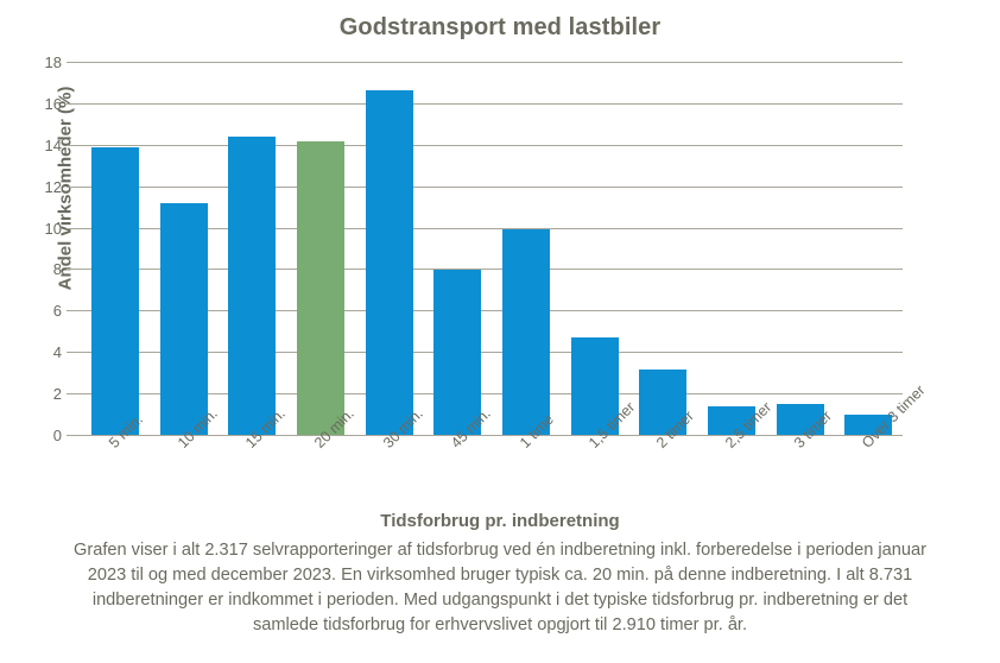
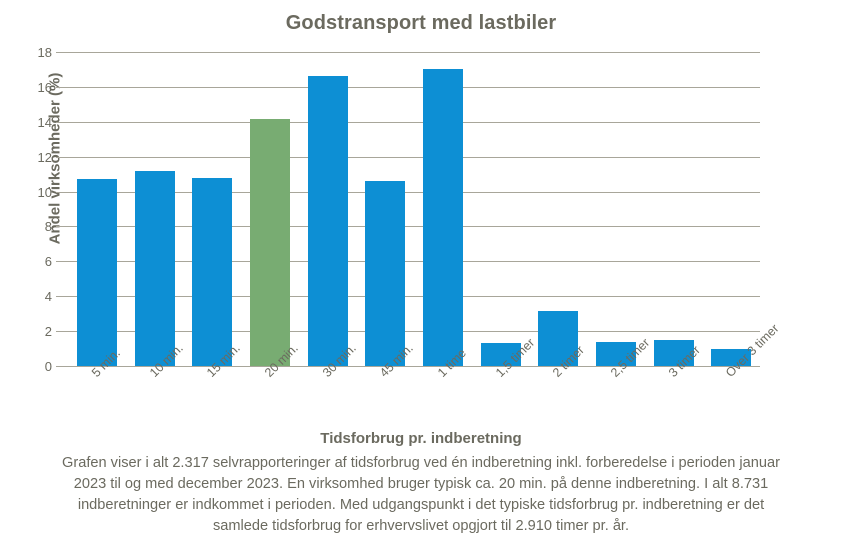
5 min.: 13.9 -> 10.7
15 min.: 14.4 -> 10.8
45 min.: 8.0 -> 10.6
1 time: 9.9 -> 17.0
1,5 timer: 4.7 -> 1.3
